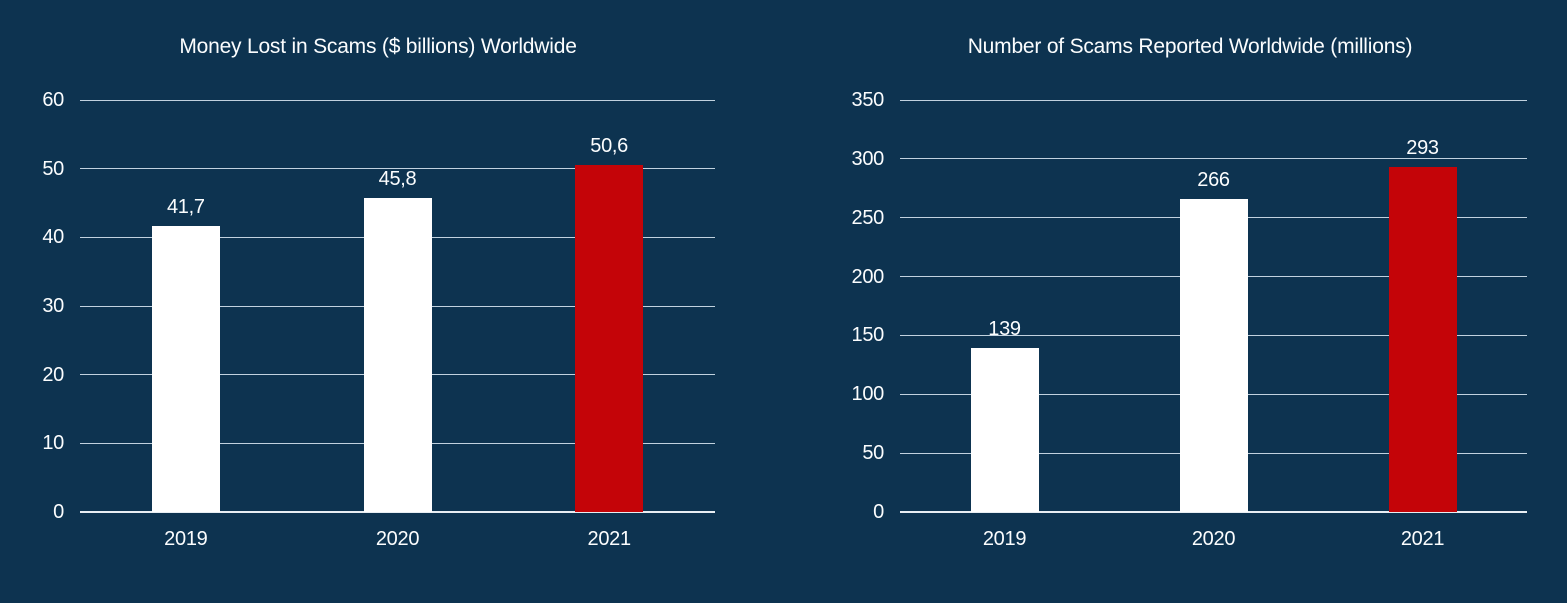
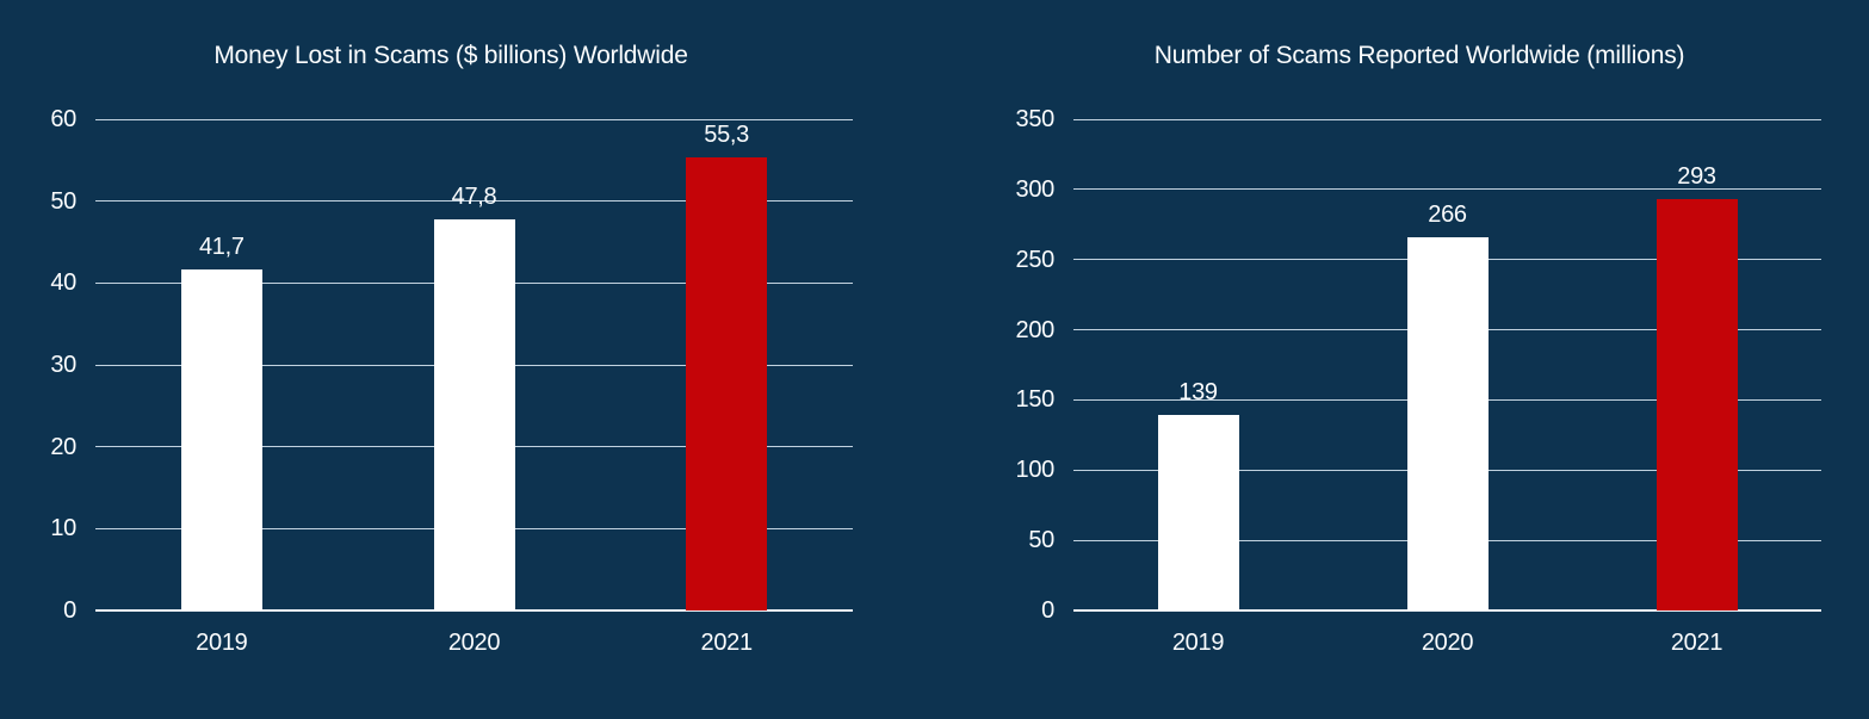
Money Lost in Scams ($ billions) Worldwide/2020: 45,8 -> 47,8
Money Lost in Scams ($ billions) Worldwide/2021: 50,6 -> 55,3
